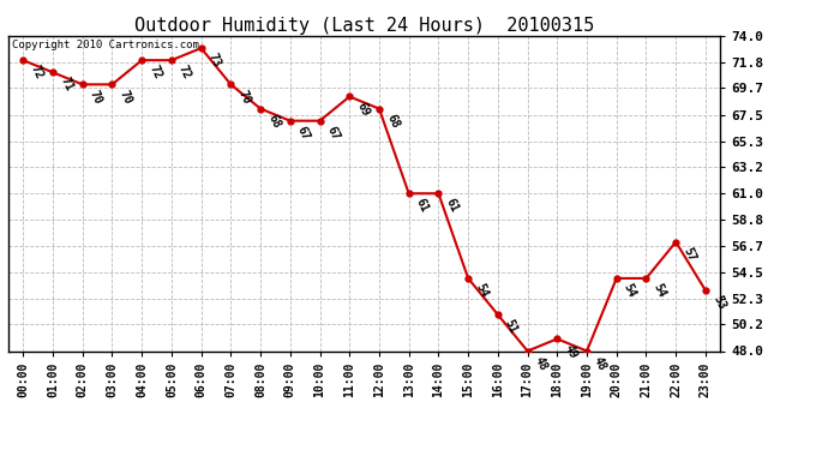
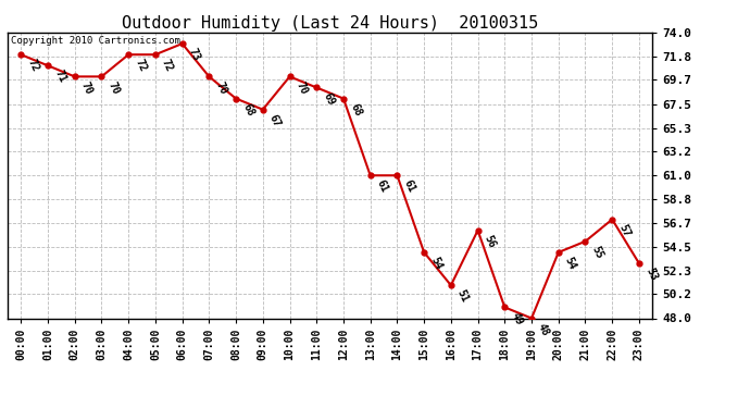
10:00: 67 -> 70
17:00: 48 -> 56
21:00: 54 -> 55
